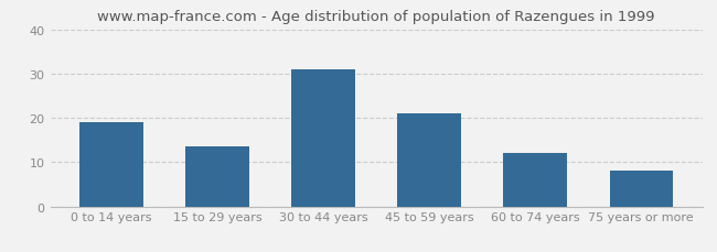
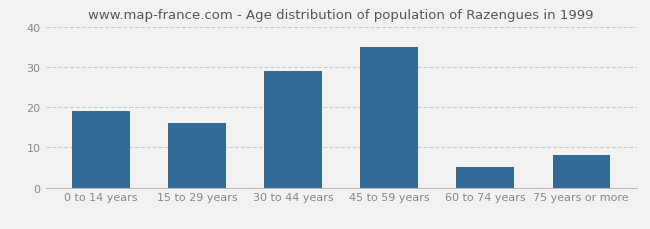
15 to 29 years: 13.5 -> 16.0
30 to 44 years: 31.0 -> 29.0
45 to 59 years: 21.0 -> 35.0
60 to 74 years: 12.0 -> 5.0
